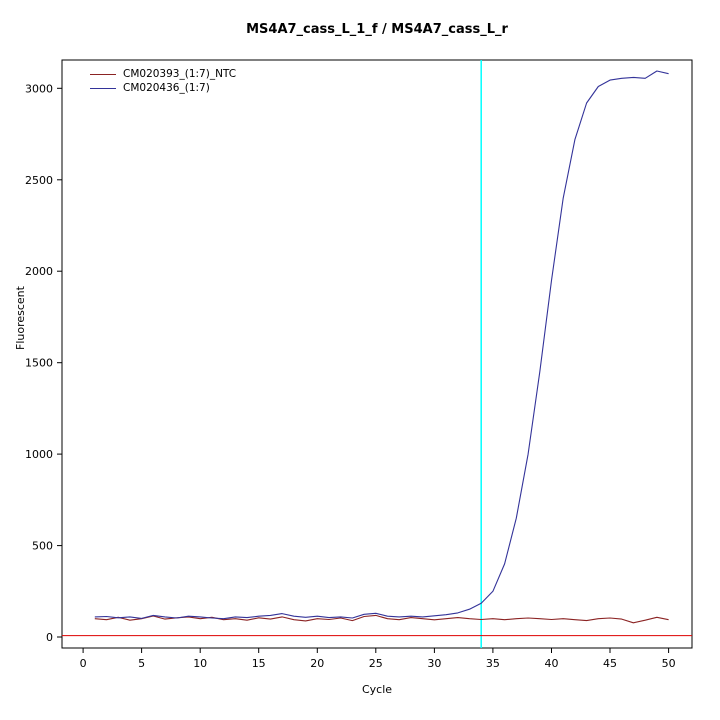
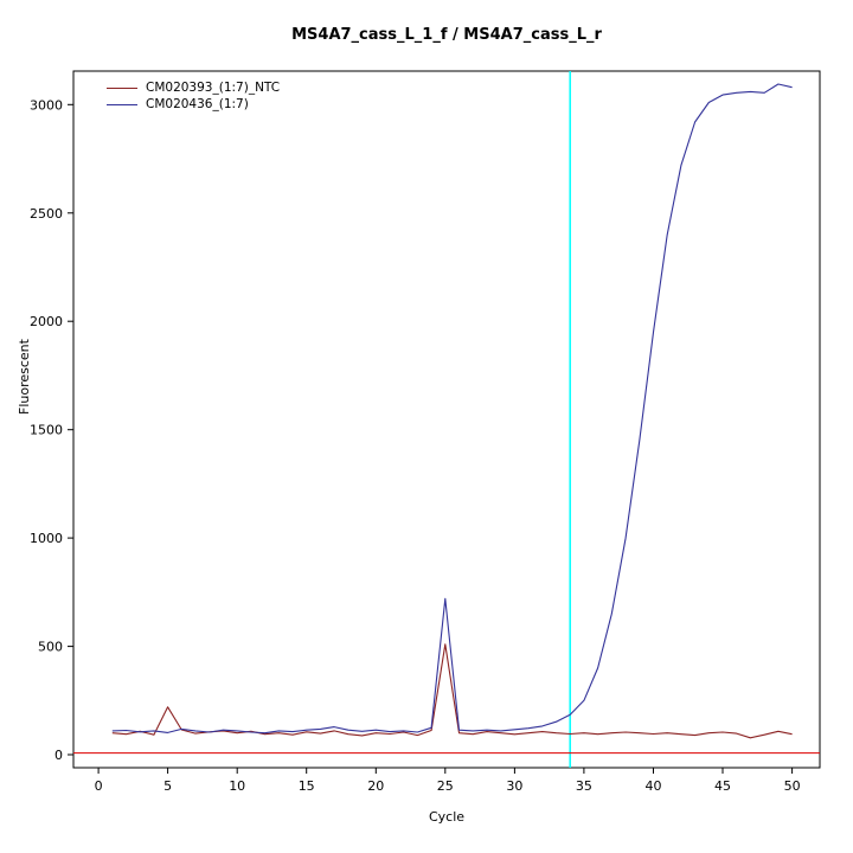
CM020393_(1:7)_NTC/5: 100 -> 220
CM020393_(1:7)_NTC/25: 120 -> 510
CM020436_(1:7)/25: 130 -> 720
